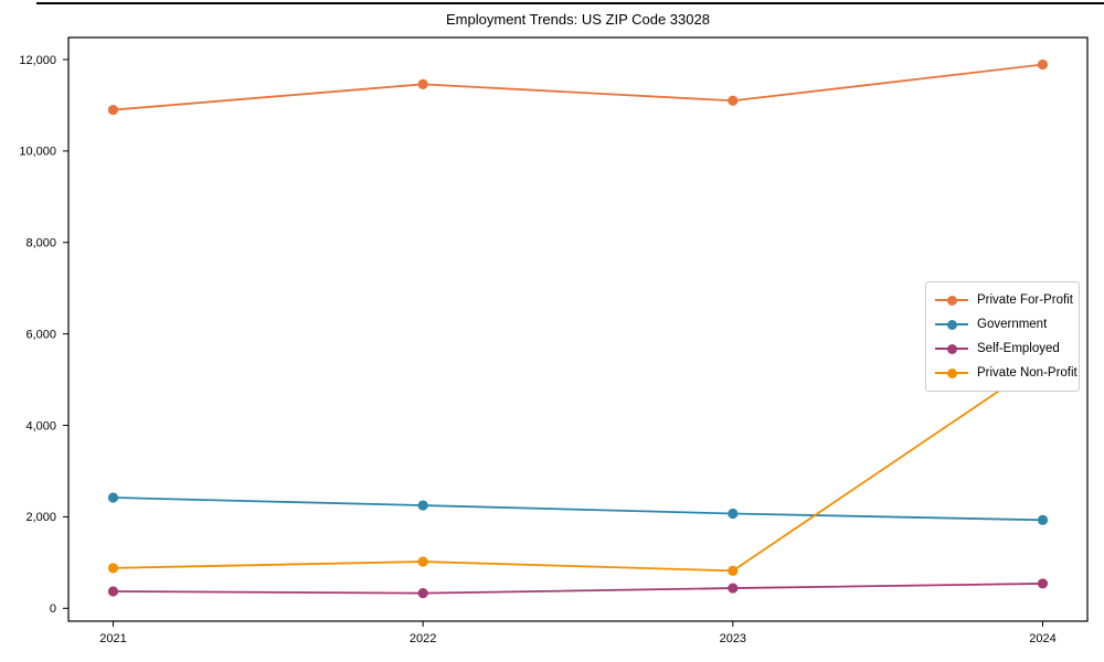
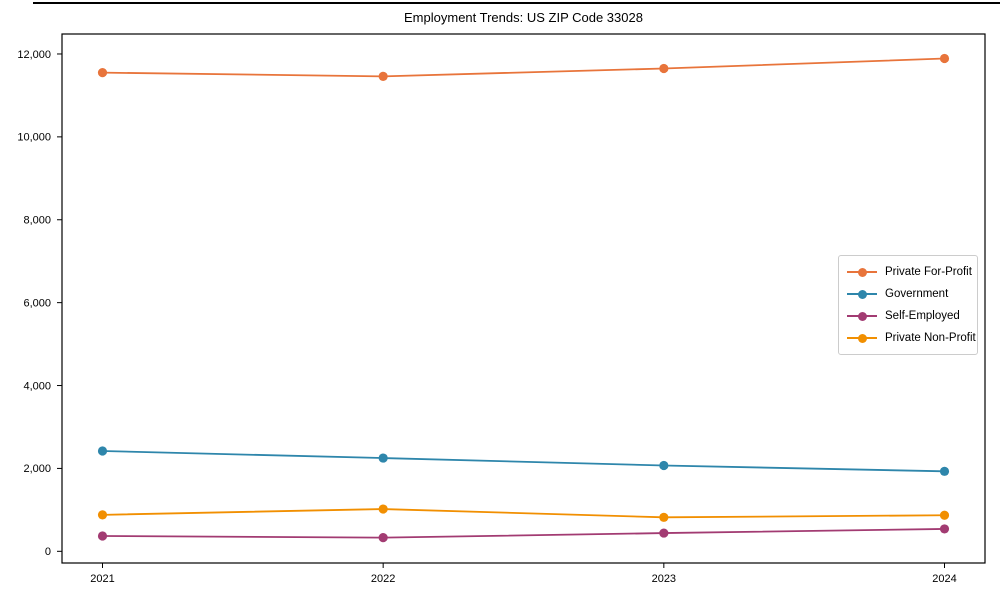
Private For-Profit/2021: 10900 -> 11600
Private For-Profit/2023: 11100 -> 11600
Private Non-Profit/2024: 5400 -> 900
